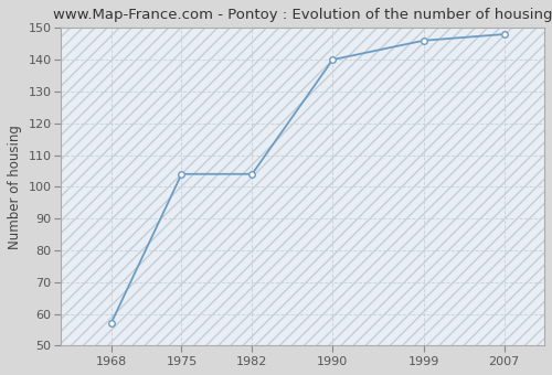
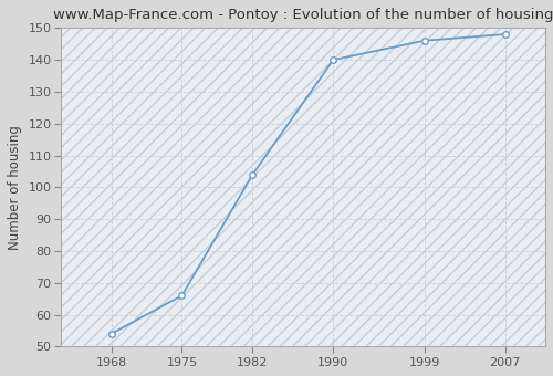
1968: 57 -> 54
1975: 104 -> 66
